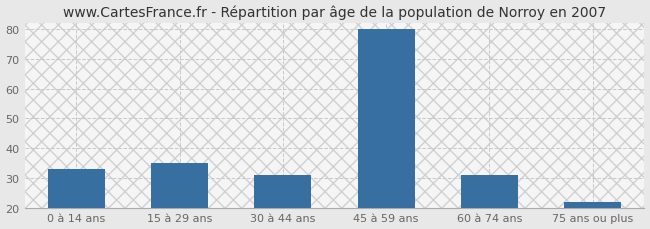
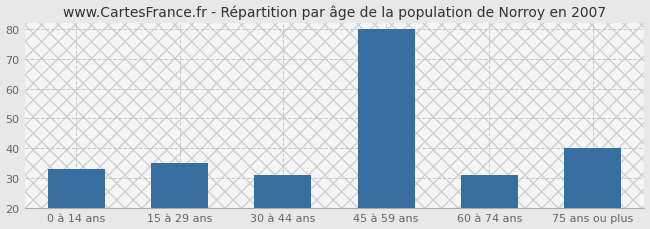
75 ans ou plus: 22 -> 40
